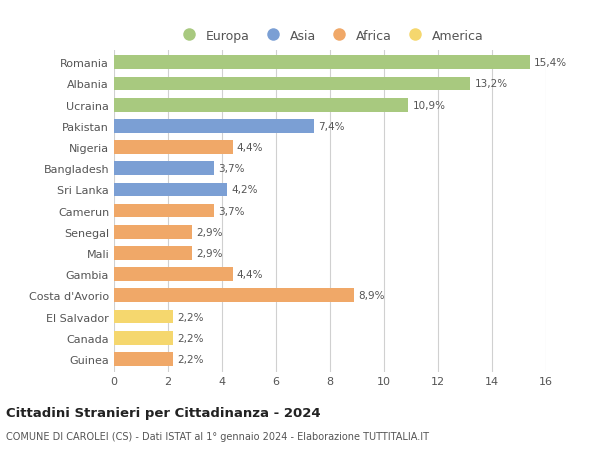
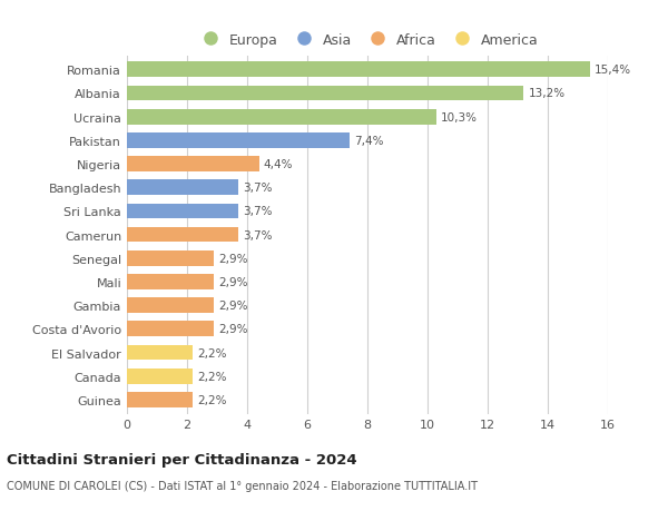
Ucraina: 10,9% -> 10,3%
Sri Lanka: 4,2% -> 3,7%
Gambia: 4,4% -> 2,9%
Costa d'Avorio: 8,9% -> 2,9%
